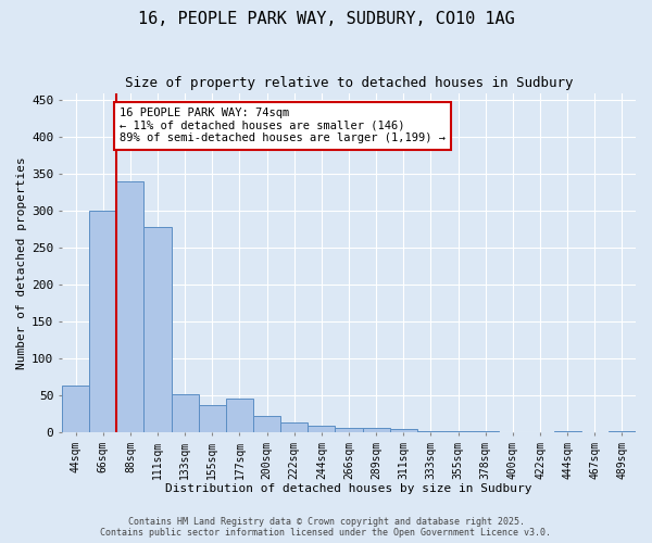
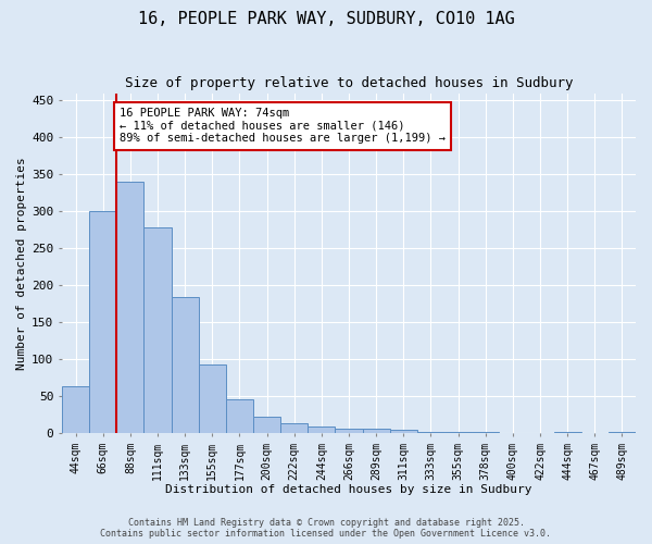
133sqm: 52 -> 184
155sqm: 36 -> 93
